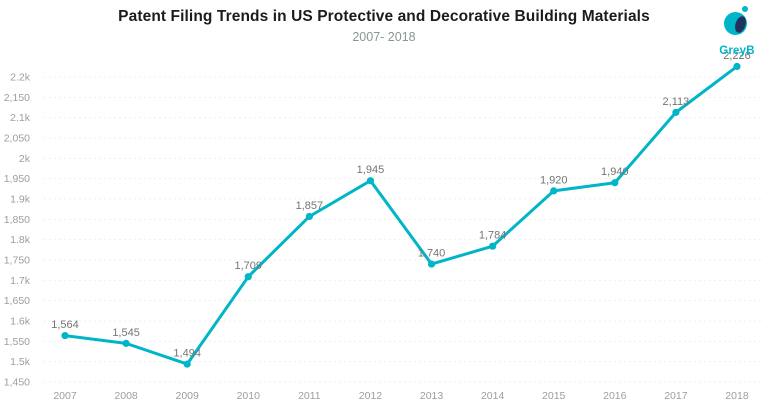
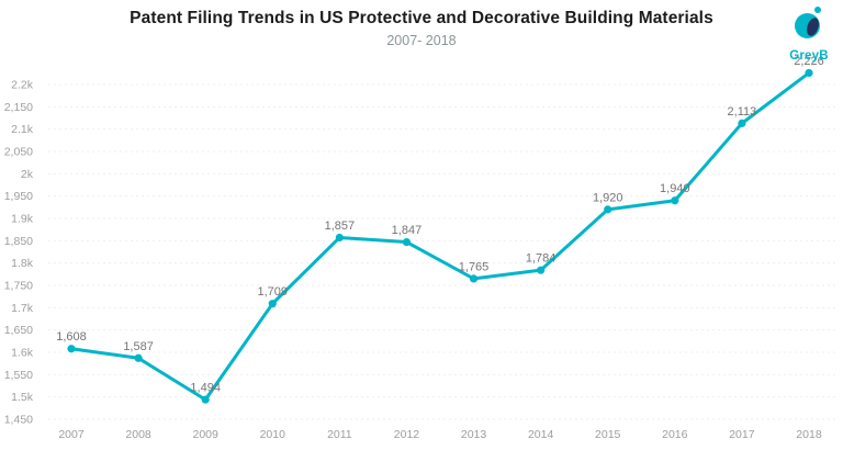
2007: 1,564 -> 1,608
2008: 1,545 -> 1,587
2012: 1,945 -> 1,847
2013: 1,740 -> 1,765
